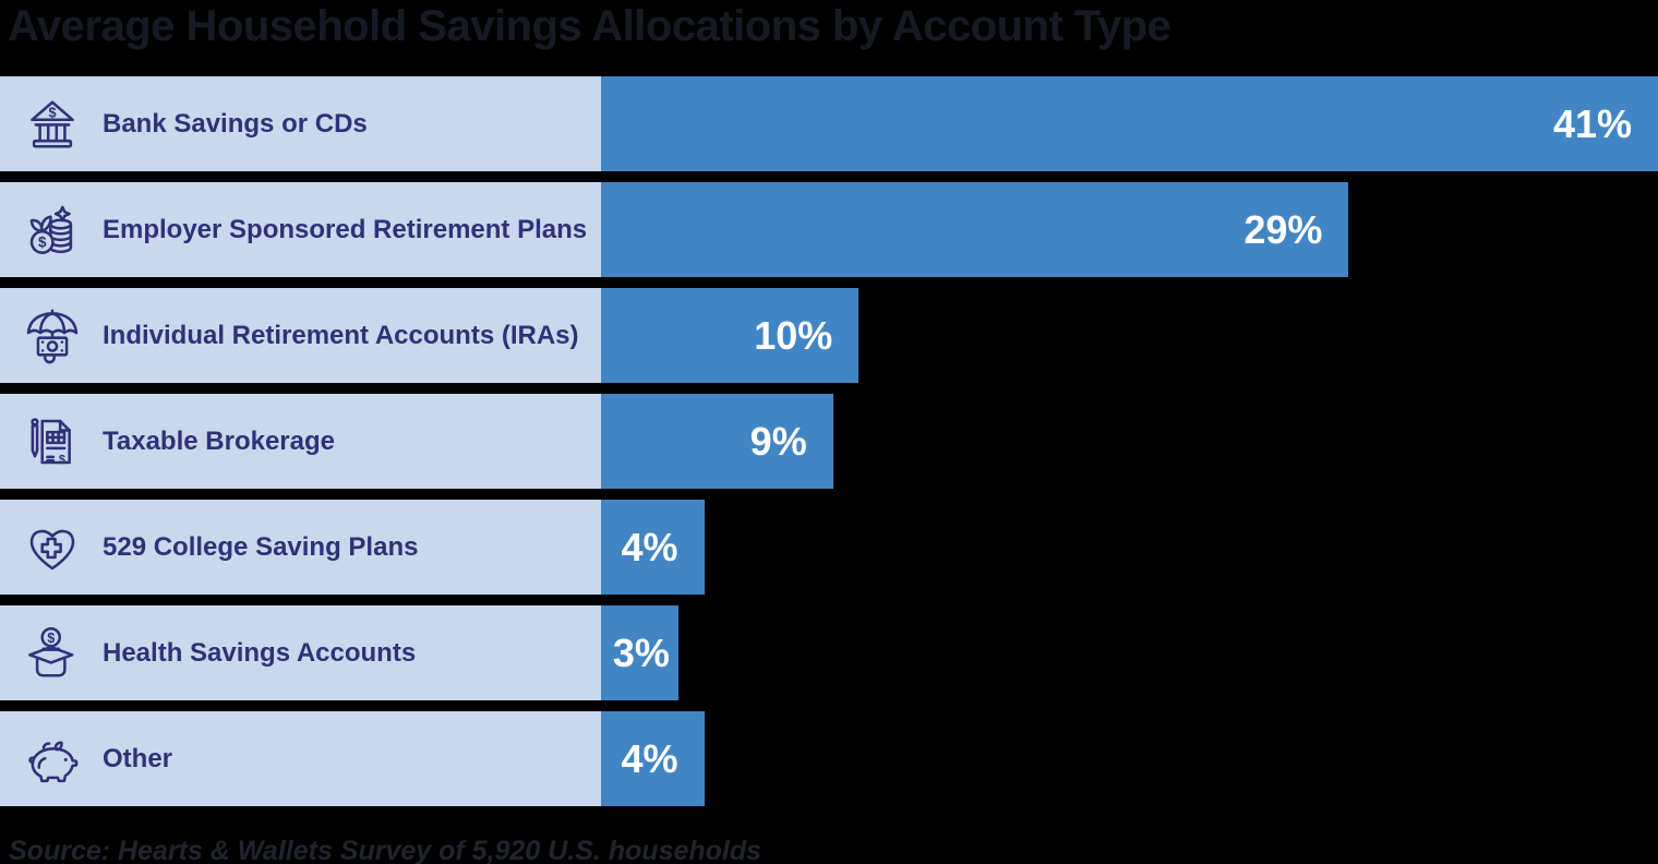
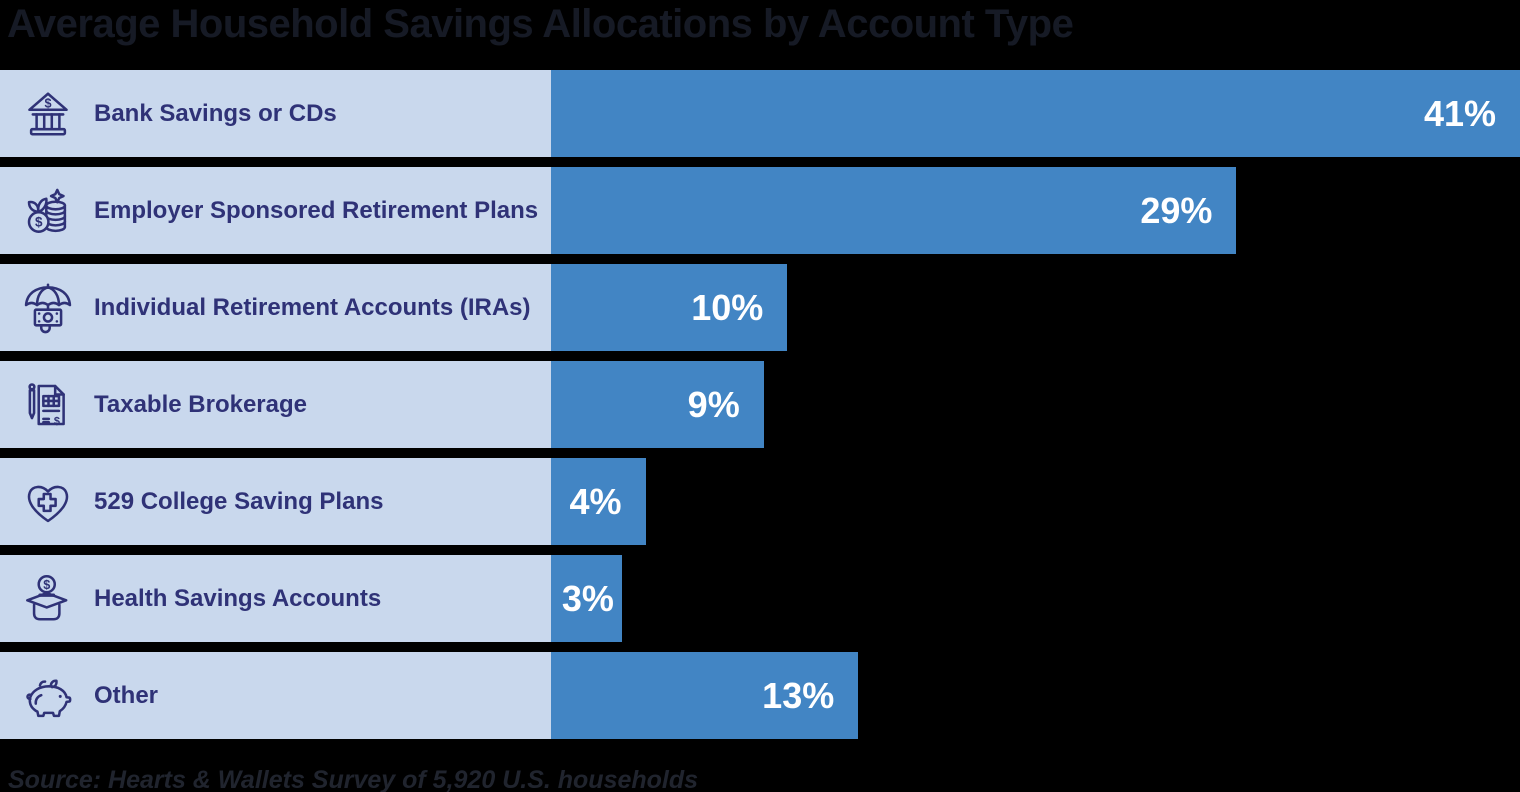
Other: 4% -> 13%
